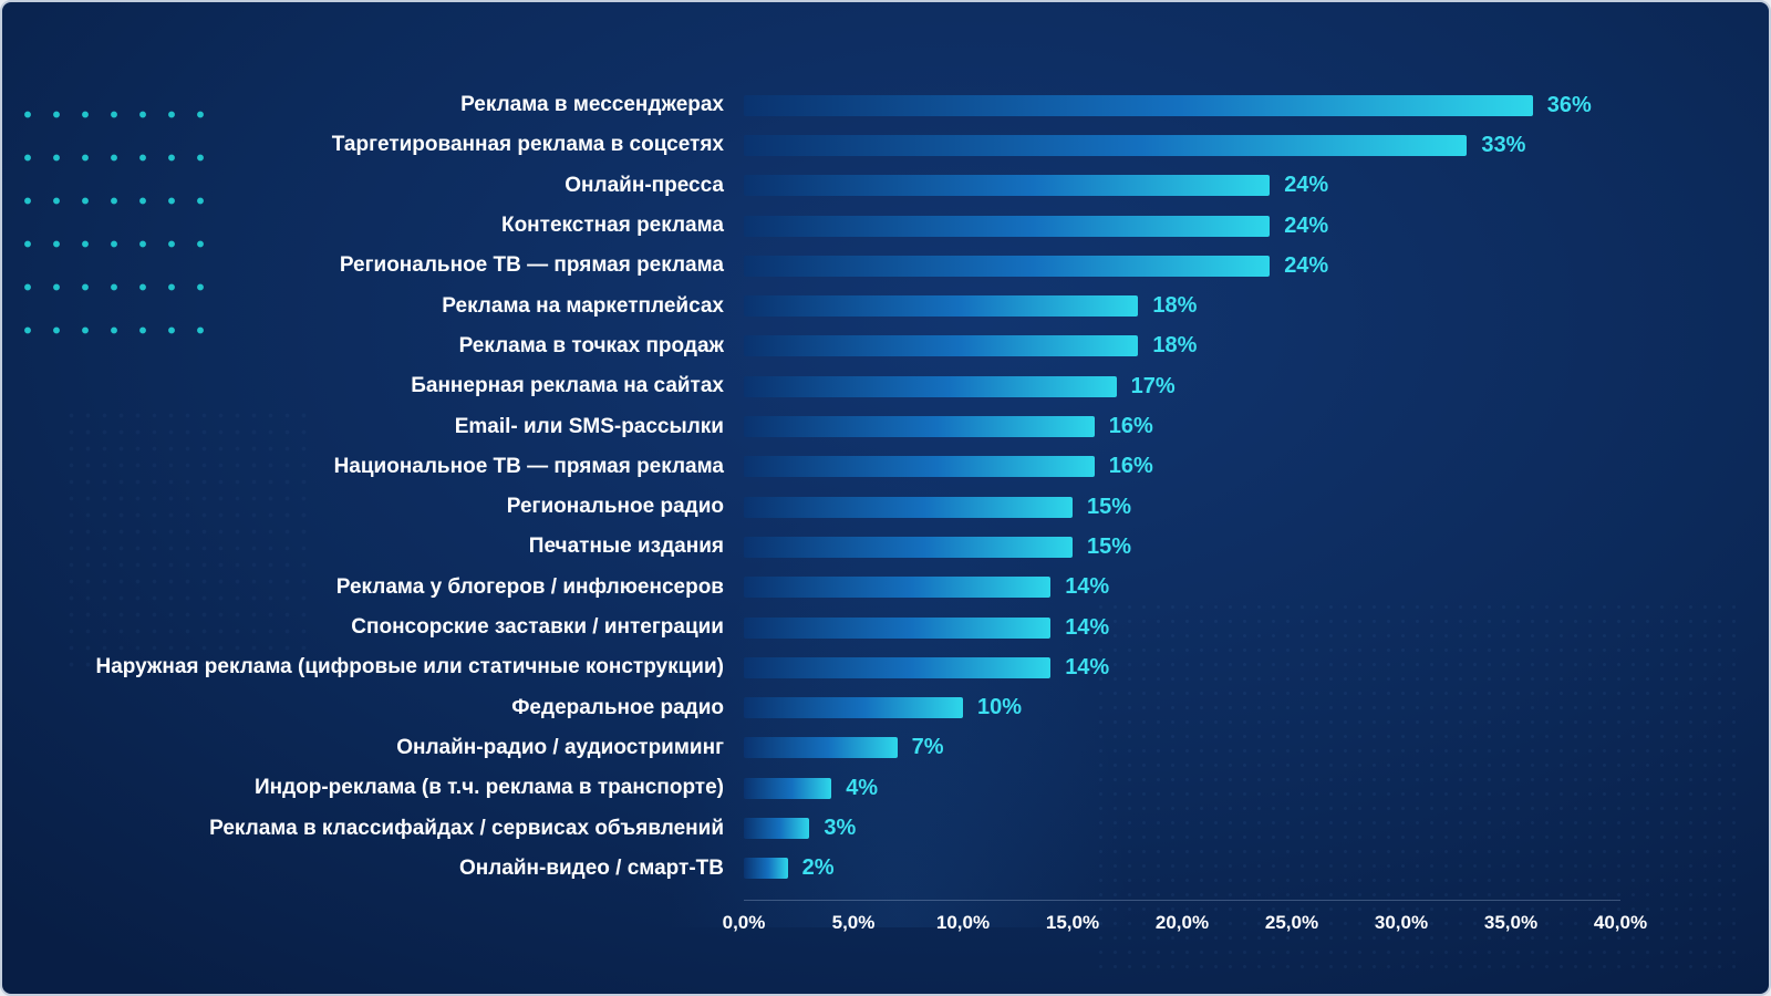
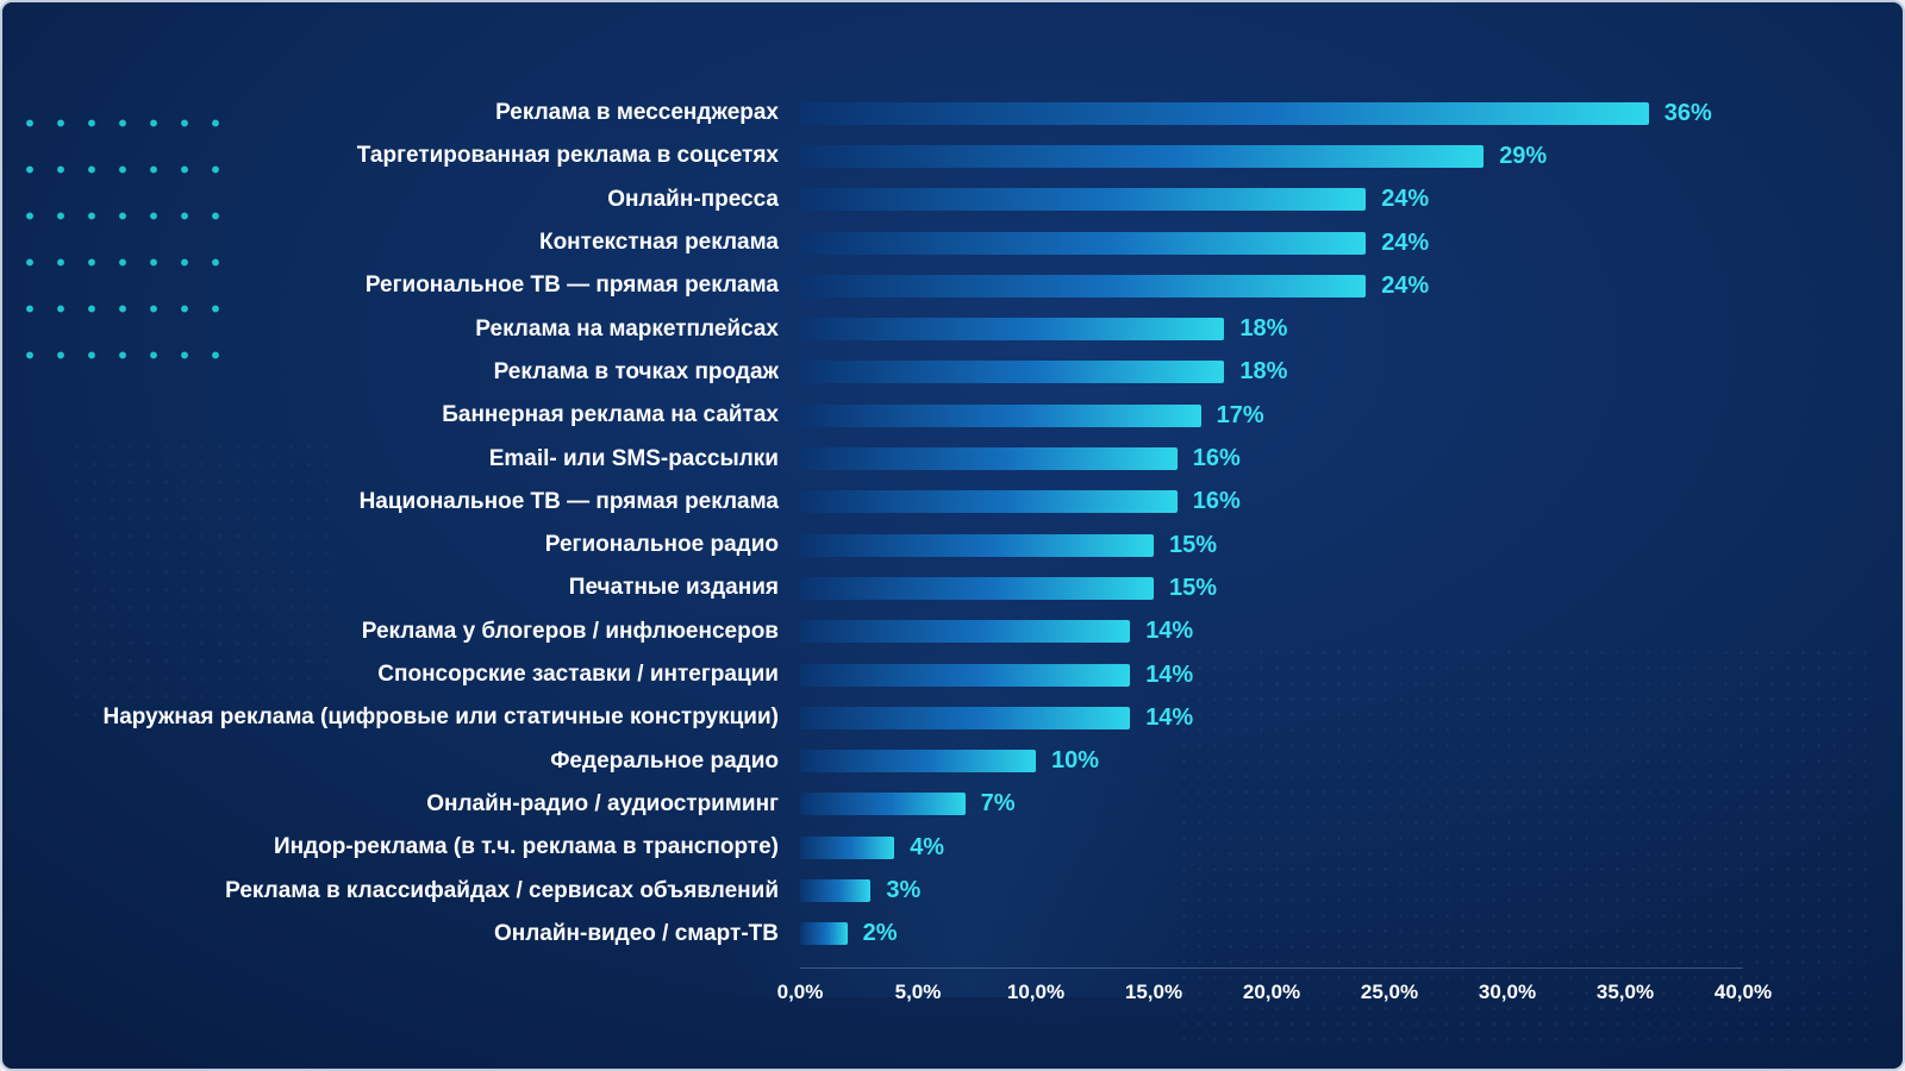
Таргетированная реклама в соцсетях: 33% -> 29%
